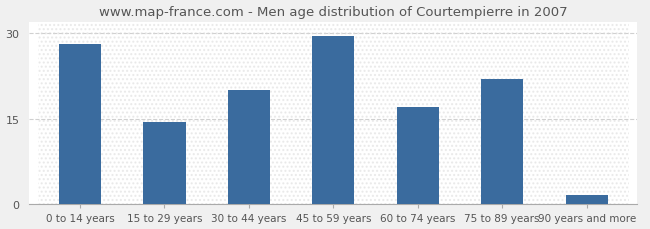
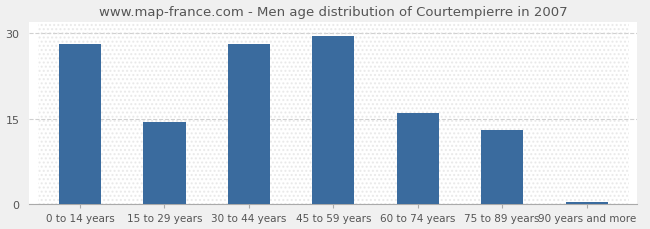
30 to 44 years: 20.0 -> 28.0
60 to 74 years: 17.0 -> 16.0
75 to 89 years: 22.0 -> 13.0
90 years and more: 1.6 -> 0.5
